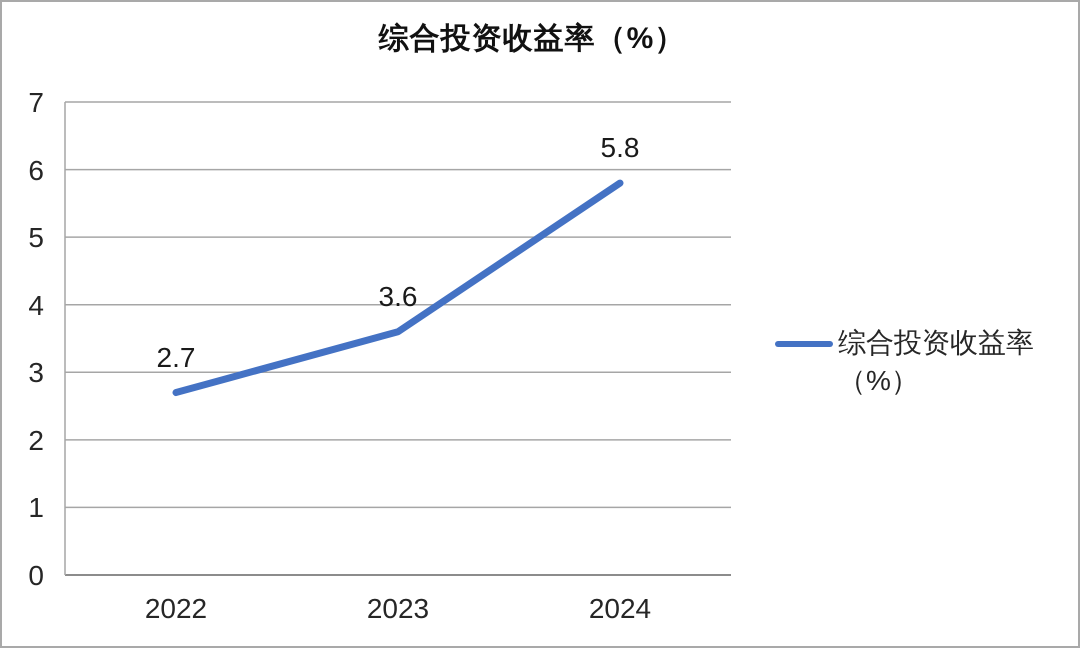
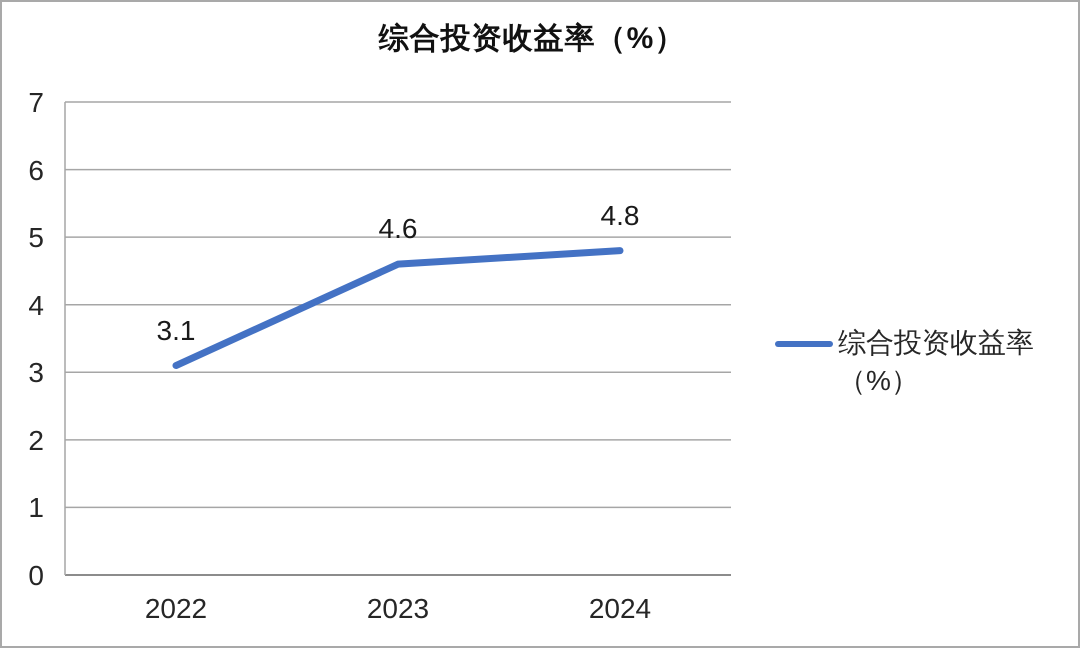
2022: 2.7 -> 3.1
2023: 3.6 -> 4.6
2024: 5.8 -> 4.8
